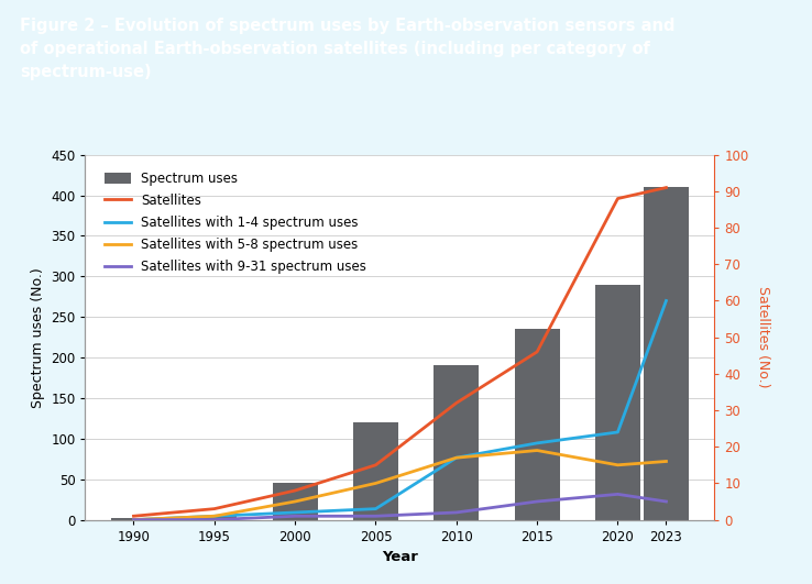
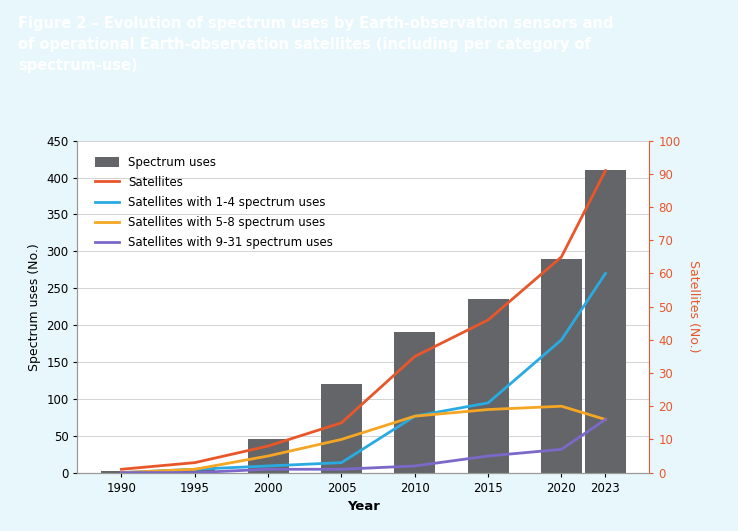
Satellites/2010: 32 -> 35
Satellites/2020: 88 -> 65
Satellites with 1-4 spectrum uses/2020: 24 -> 40
Satellites with 5-8 spectrum uses/2020: 15 -> 20
Satellites with 9-31 spectrum uses/2023: 5 -> 16
